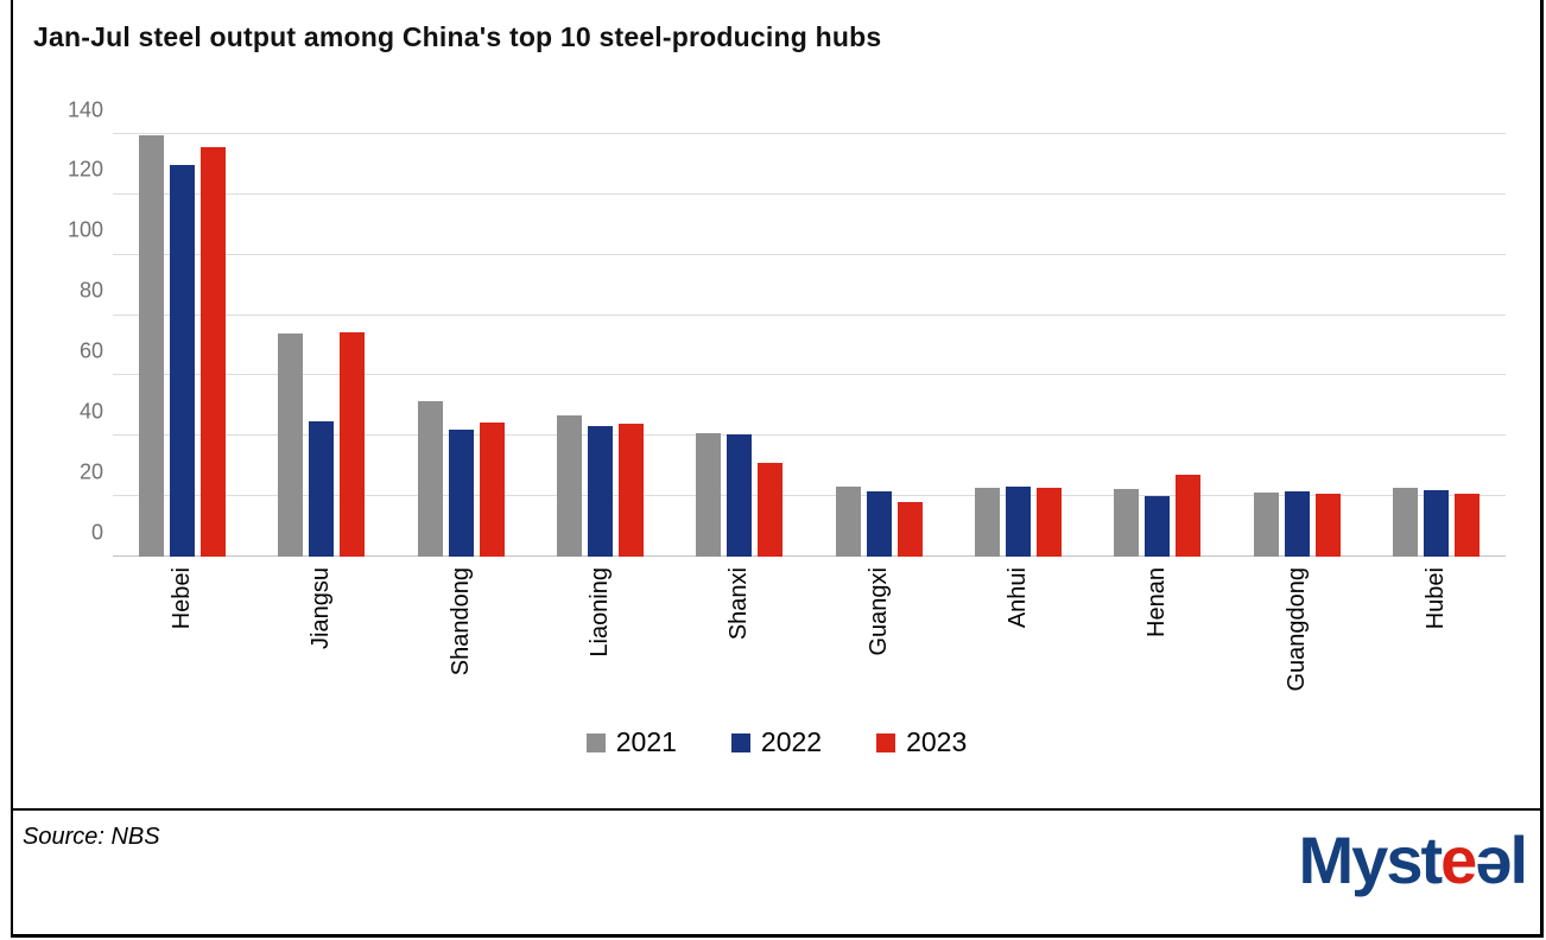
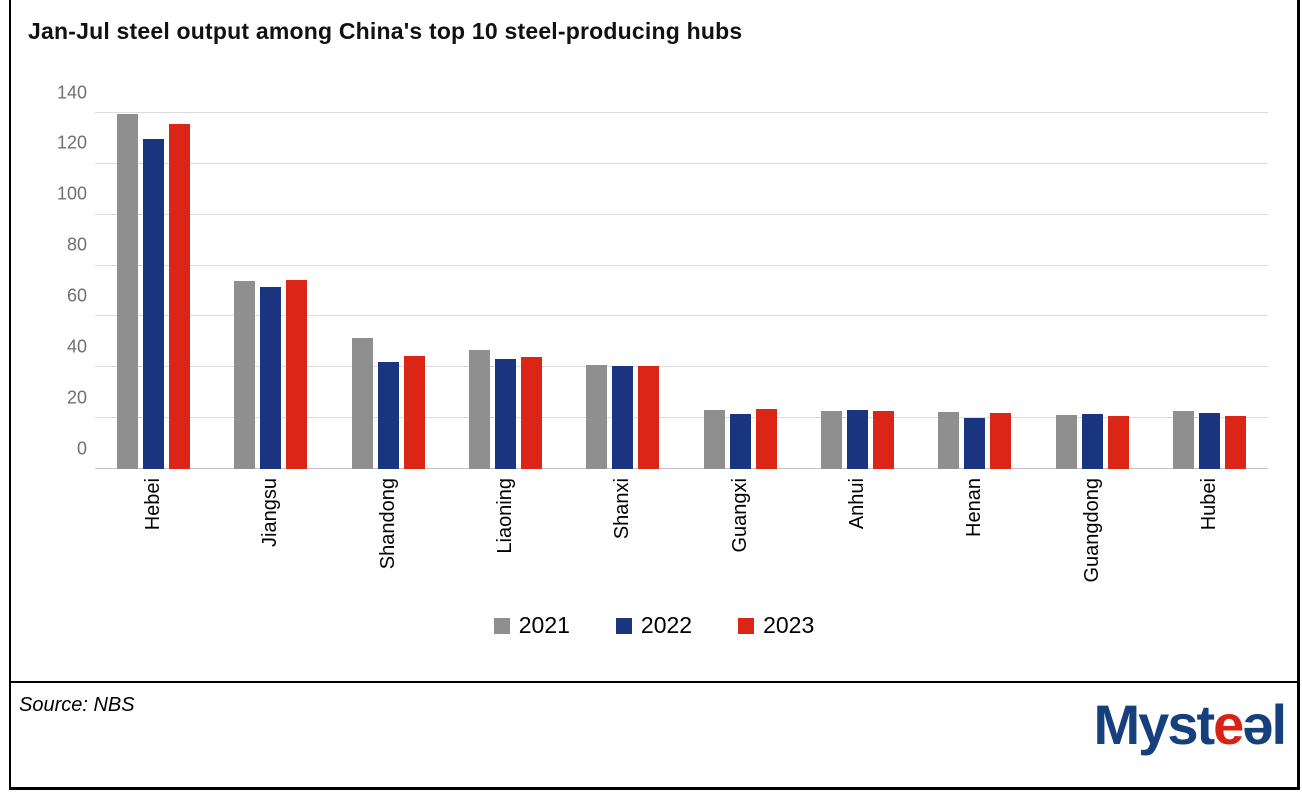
2022/Jiangsu: 45 -> 72
2023/Shanxi: 31 -> 40
2023/Guangxi: 18 -> 24
2023/Henan: 27 -> 22
